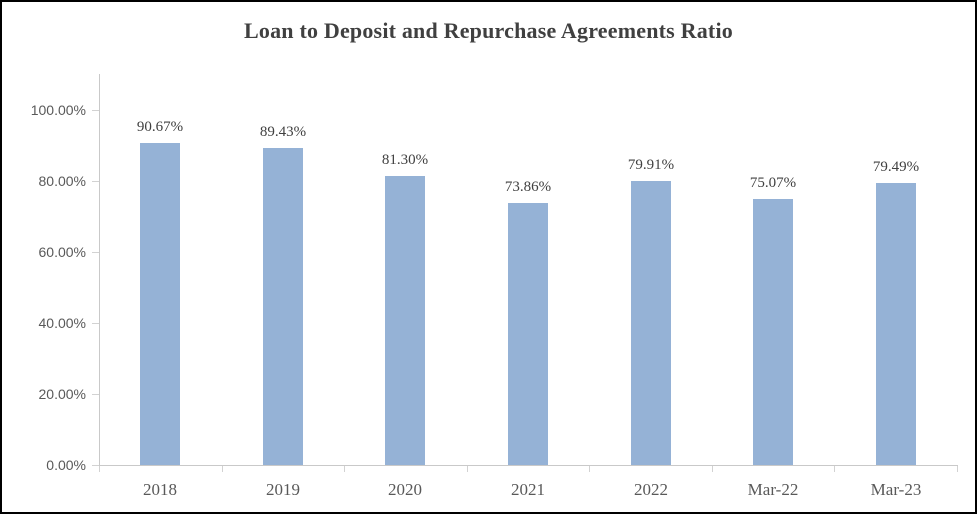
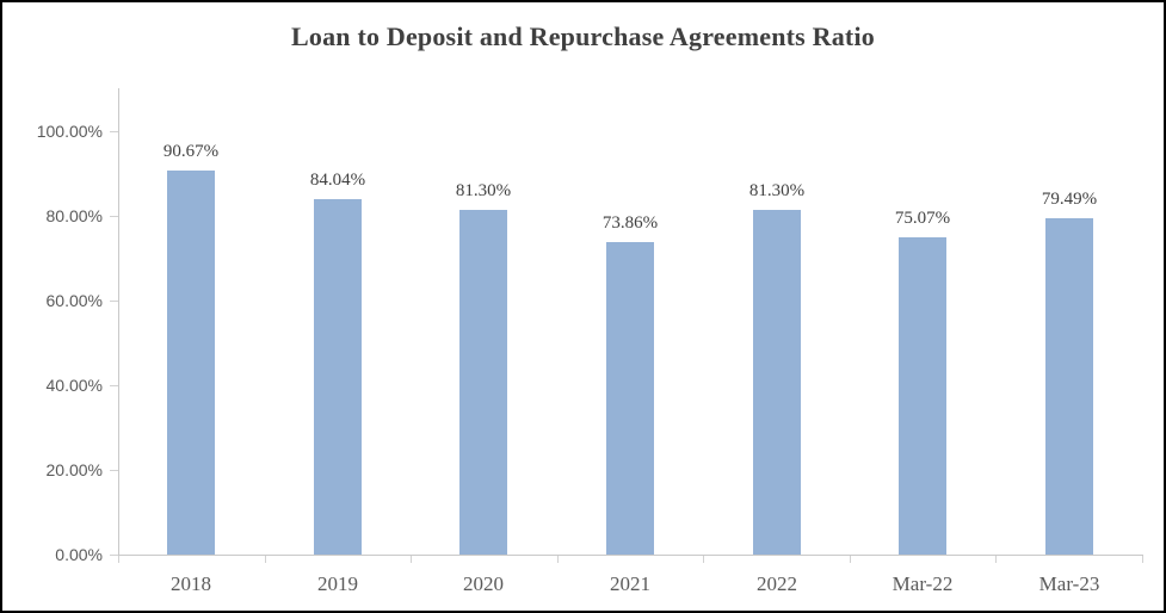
2019: 89.43% -> 84.04%
2022: 79.91% -> 81.30%
